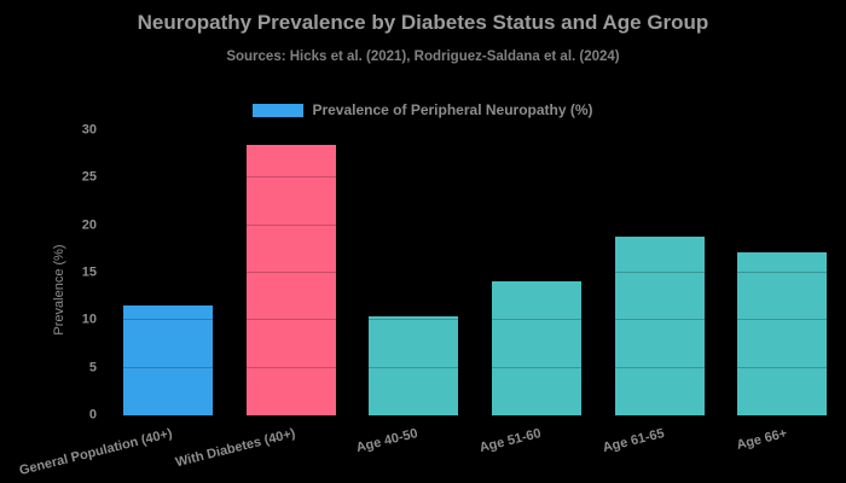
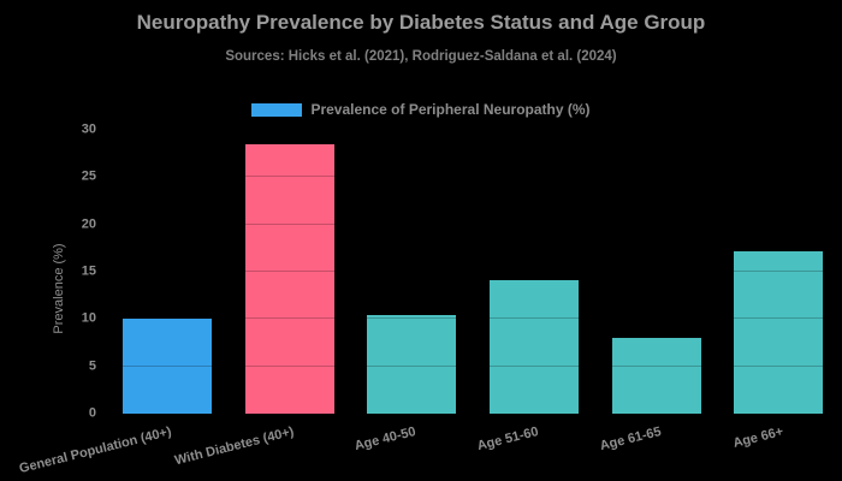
General Population (40+): 12 -> 10
Age 61-65: 19 -> 8
